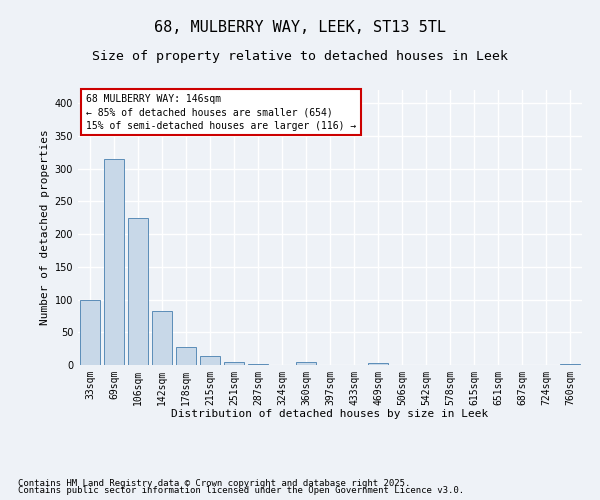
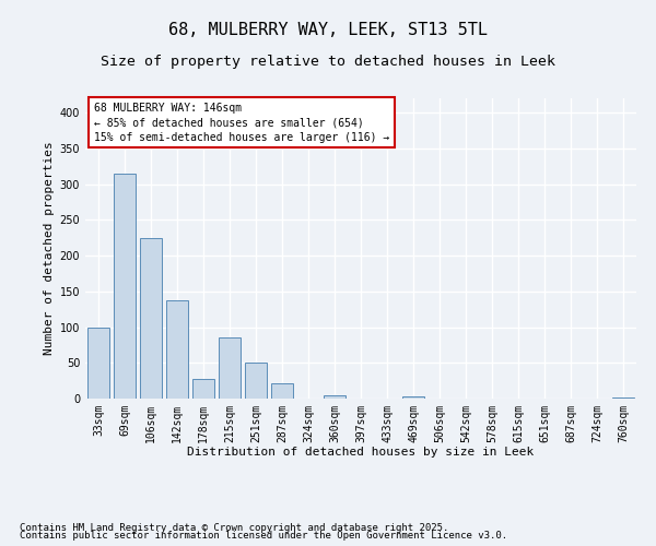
142sqm: 82 -> 138
215sqm: 13 -> 86
251sqm: 4 -> 50
287sqm: 2 -> 22
